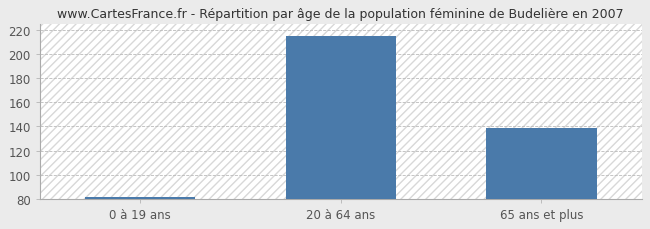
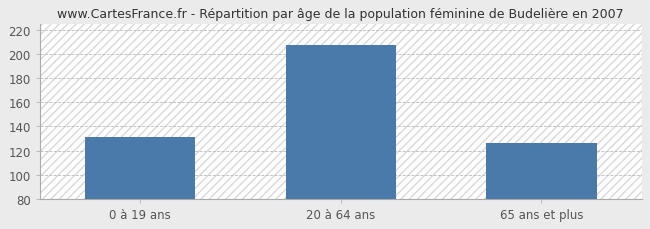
0 à 19 ans: 81 -> 131
20 à 64 ans: 215 -> 208
65 ans et plus: 139 -> 126
